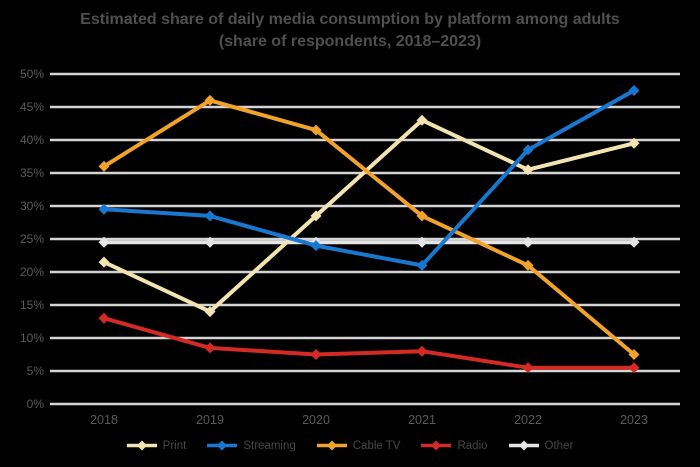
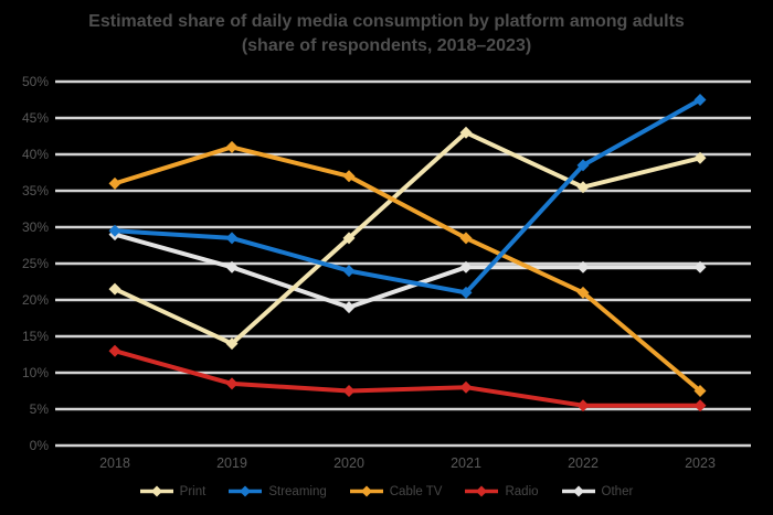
Other/2018: 24% -> 29%
Cable TV/2019: 46% -> 41%
Cable TV/2020: 42% -> 37%
Other/2020: 24% -> 19%
